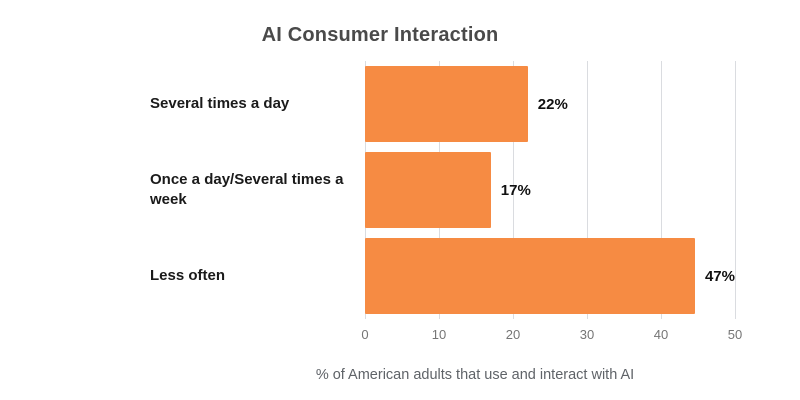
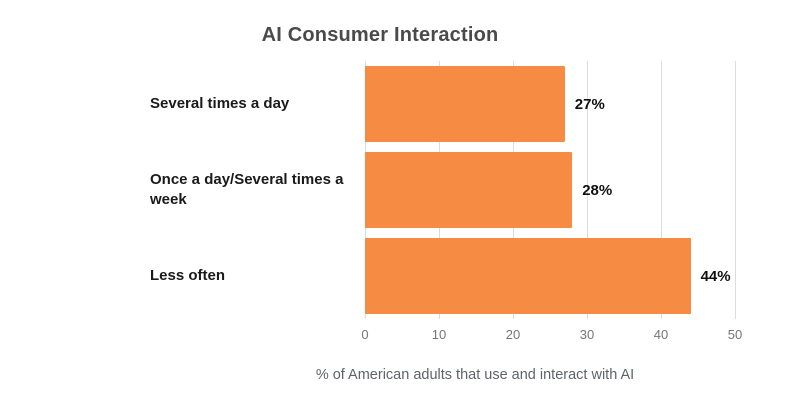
Several times a day: 22% -> 27%
Once a day/Several times a week: 17% -> 28%
Less often: 47% -> 44%
